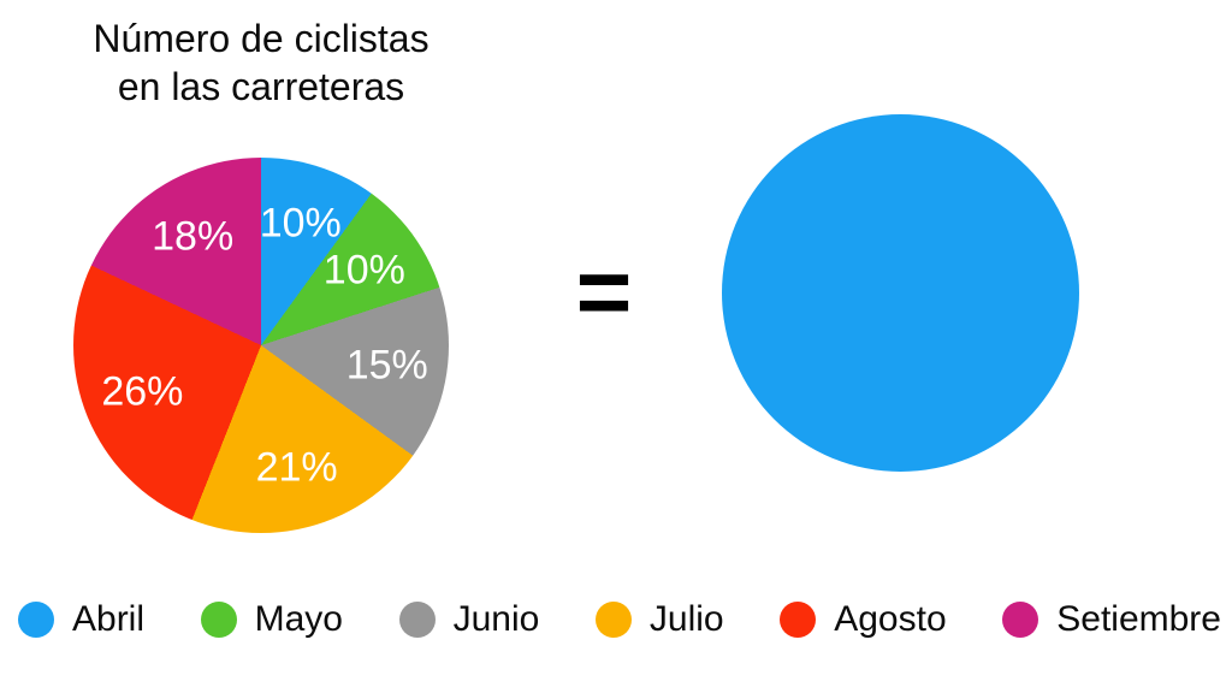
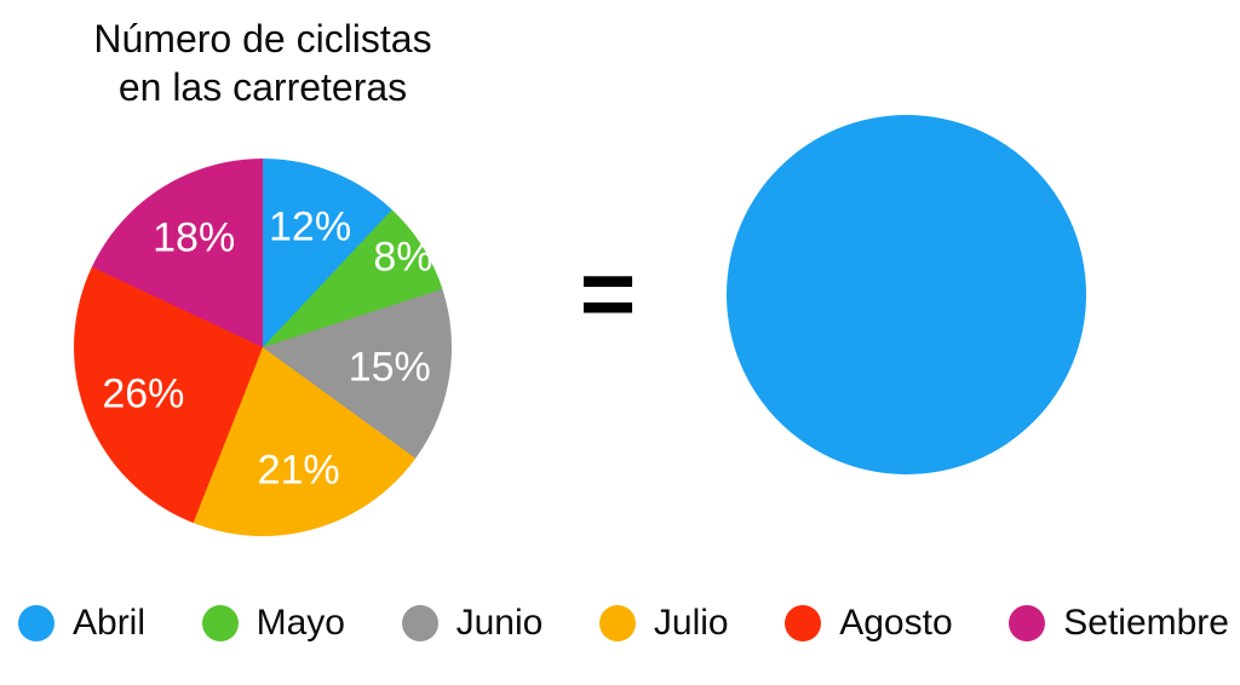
Abril: 10% -> 12%
Mayo: 10% -> 8%
